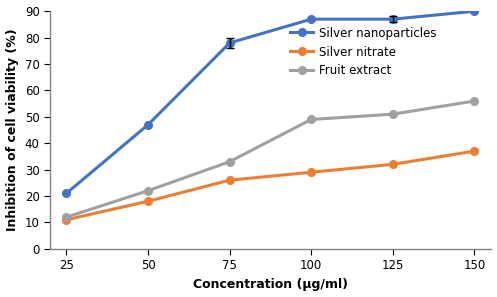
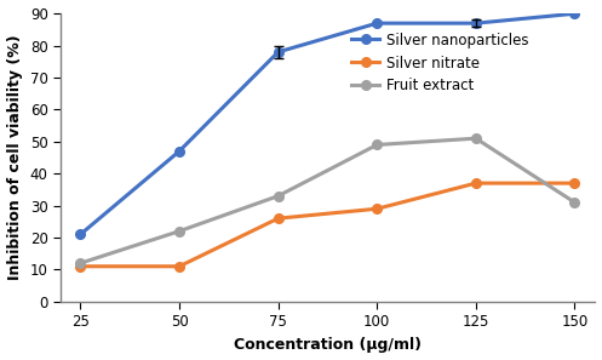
Silver nitrate/50: 18 -> 11
Silver nitrate/125: 32 -> 37
Fruit extract/150: 56 -> 31
